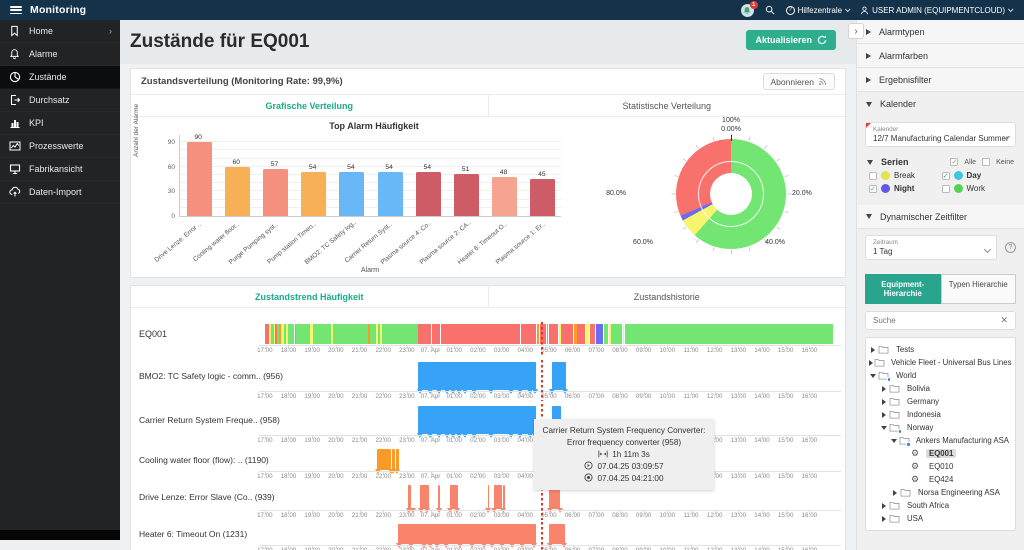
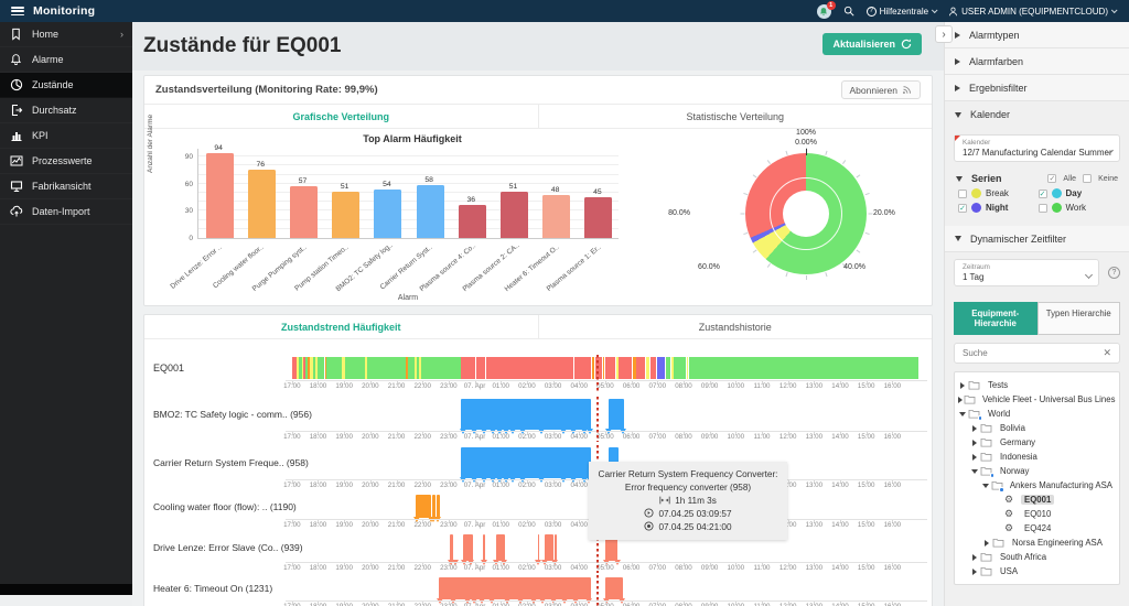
Top Alarm Häufigkeit/Drive Lenze: Error ..: 90 -> 94
Top Alarm Häufigkeit/Cooling water floor..: 60 -> 76
Top Alarm Häufigkeit/Pump station Timeo..: 54 -> 51
Top Alarm Häufigkeit/Carrier Return Syst..: 54 -> 58
Top Alarm Häufigkeit/Plasma source 4: Co..: 54 -> 36
